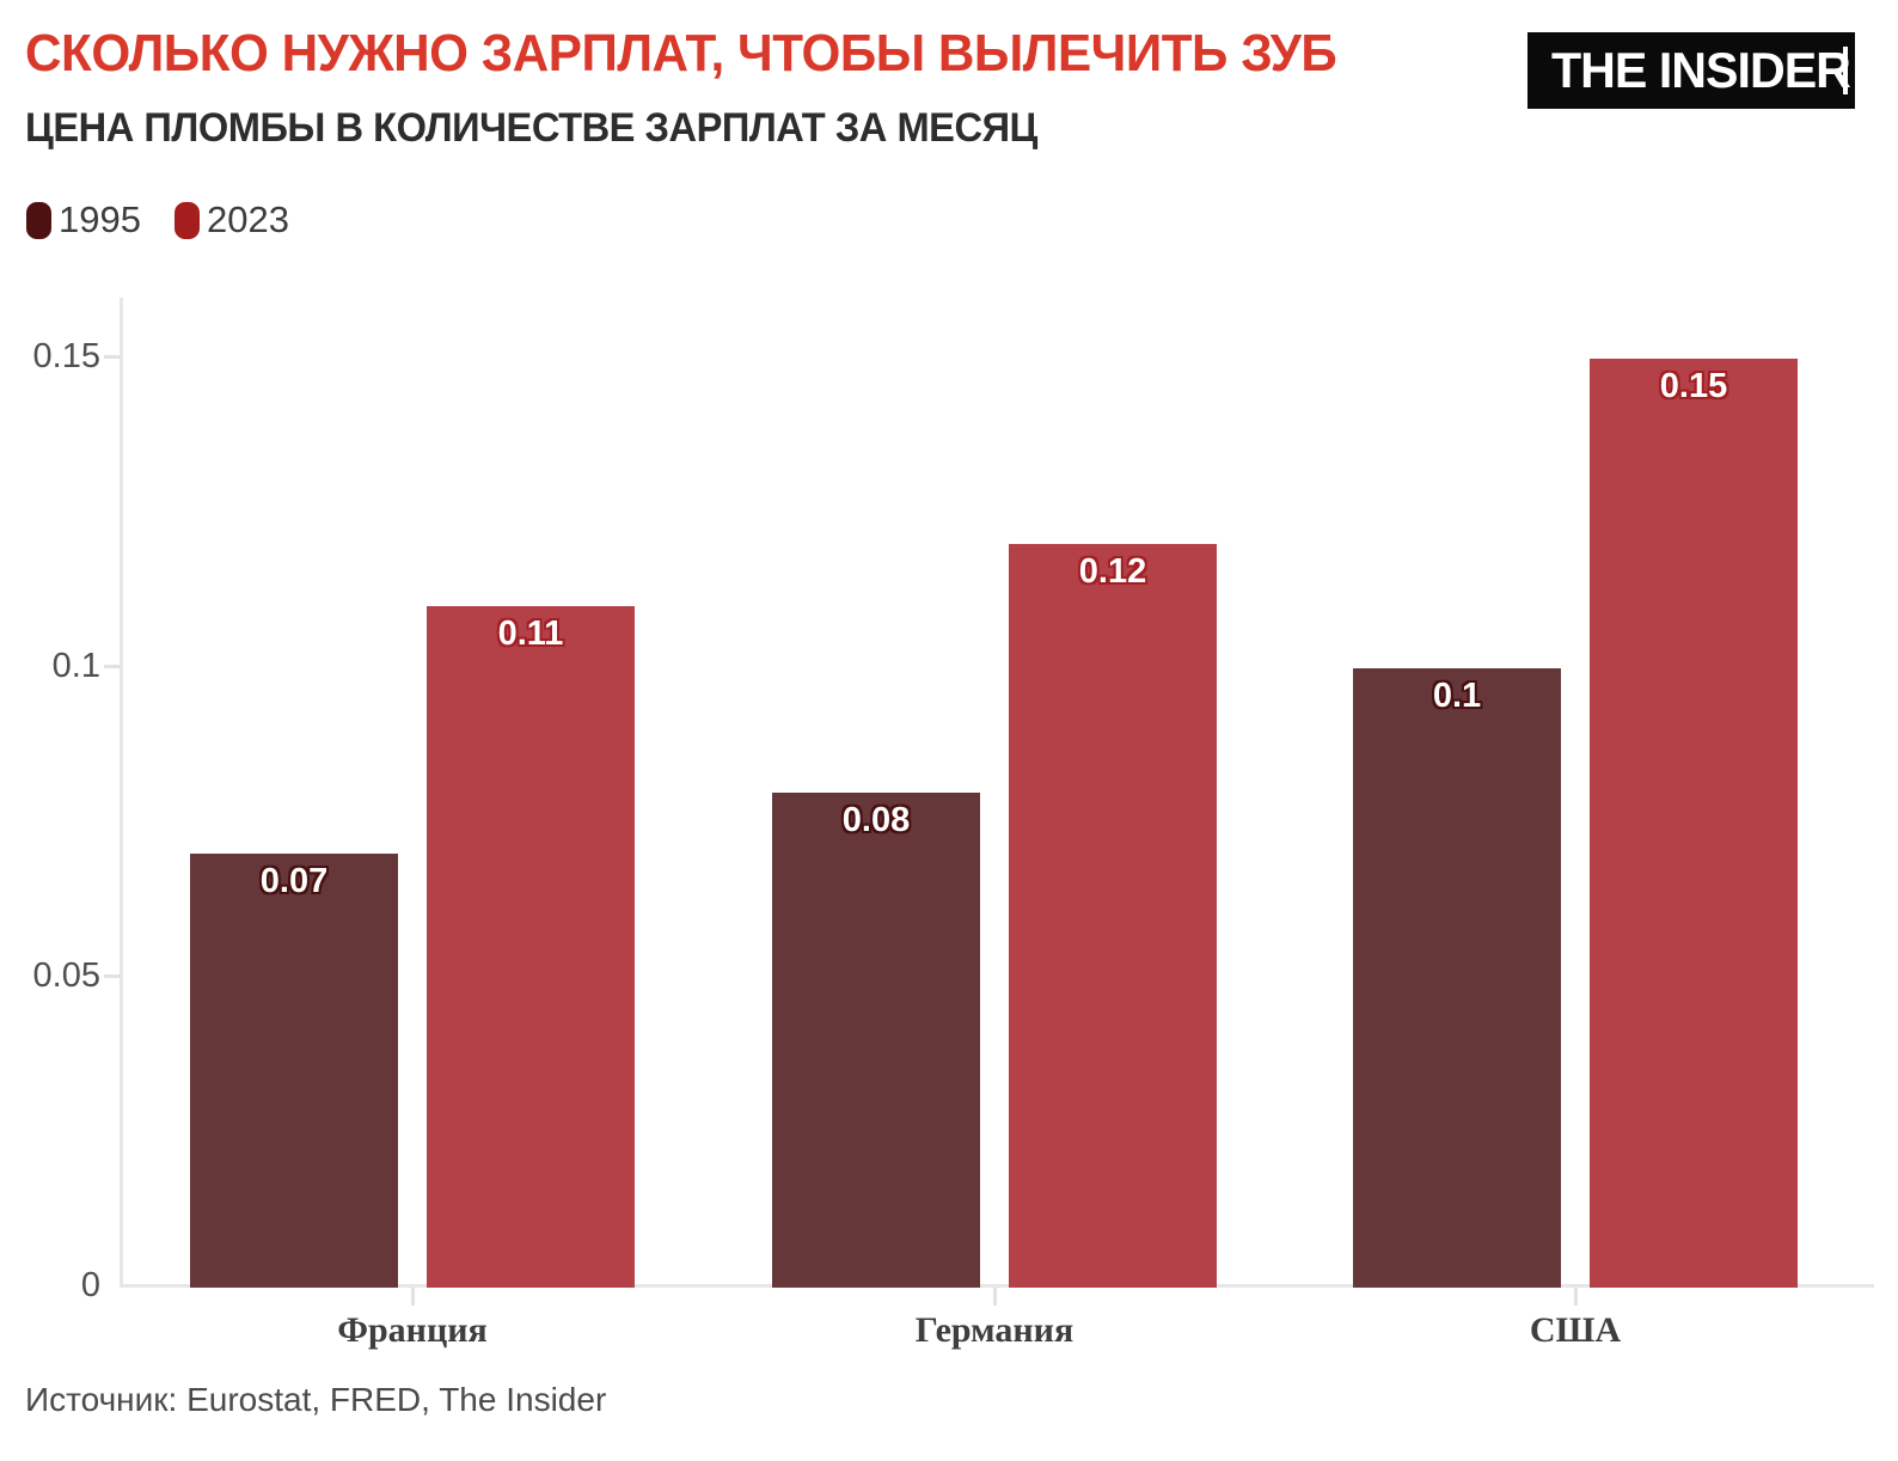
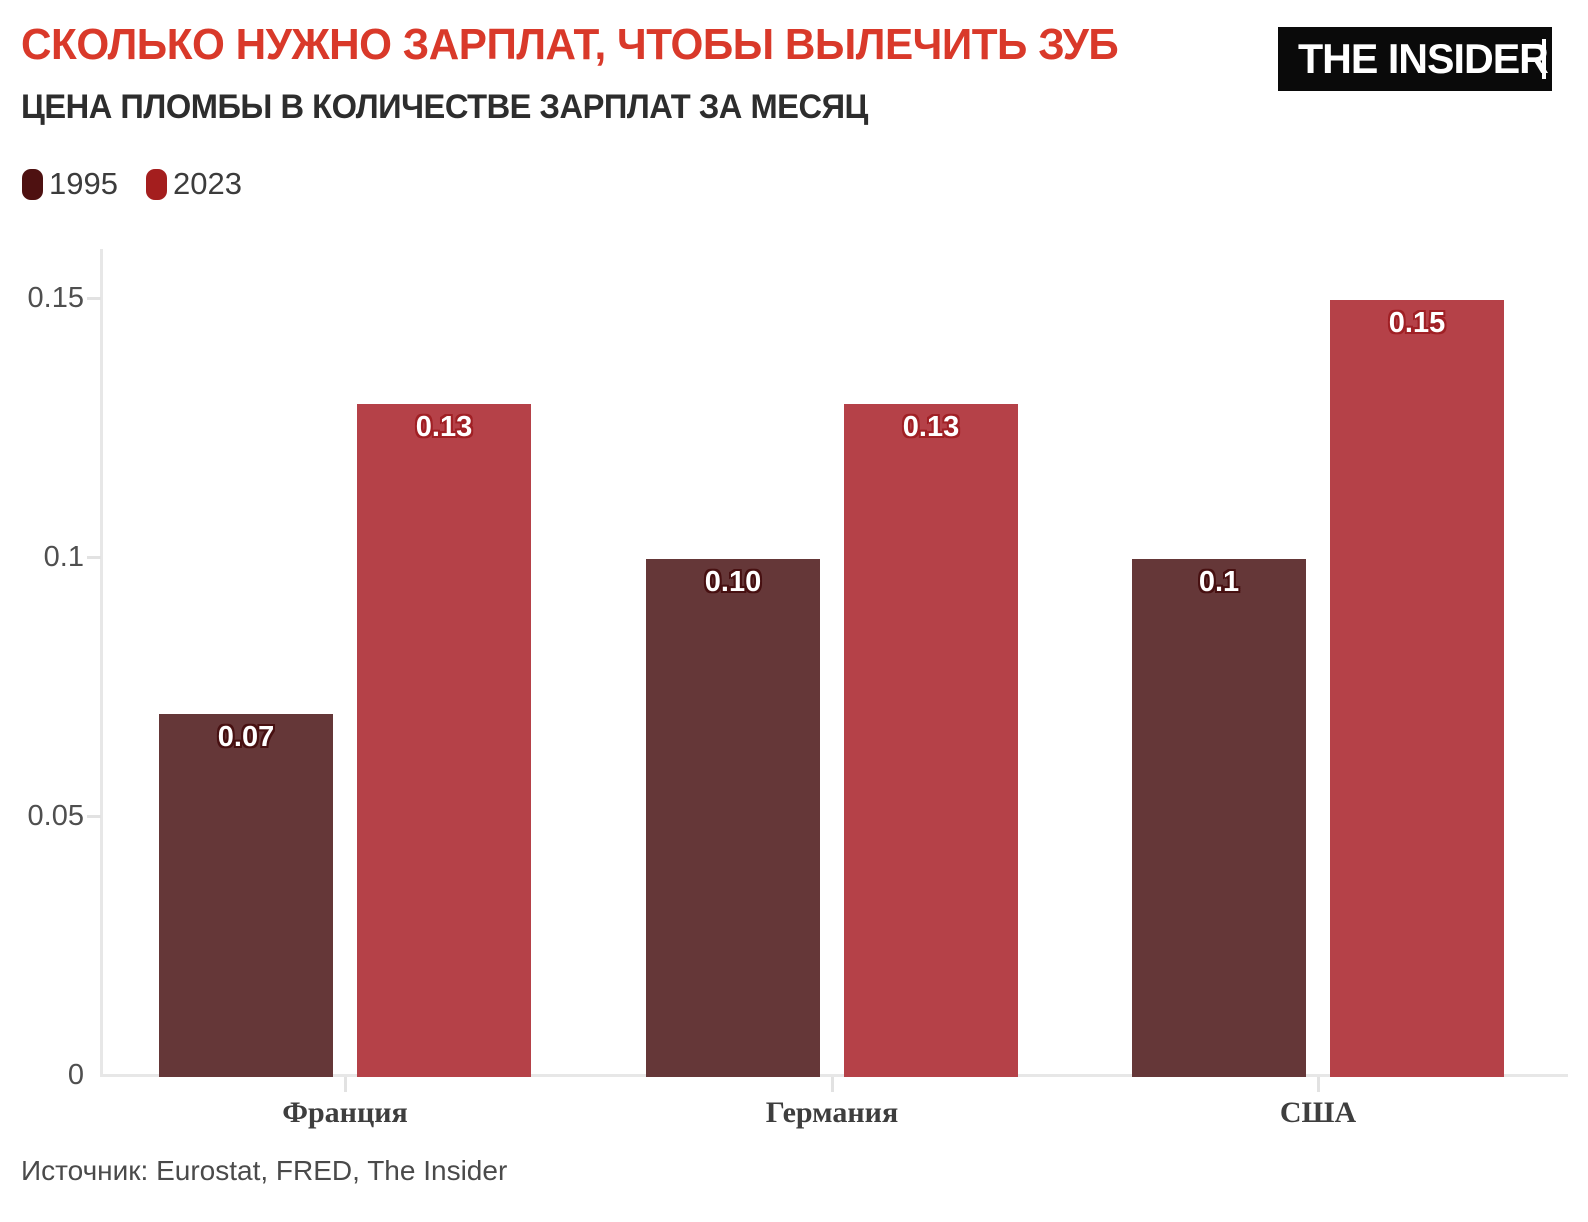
2023/Франция: 0.11 -> 0.13
1995/Германия: 0.08 -> 0.10
2023/Германия: 0.12 -> 0.13
